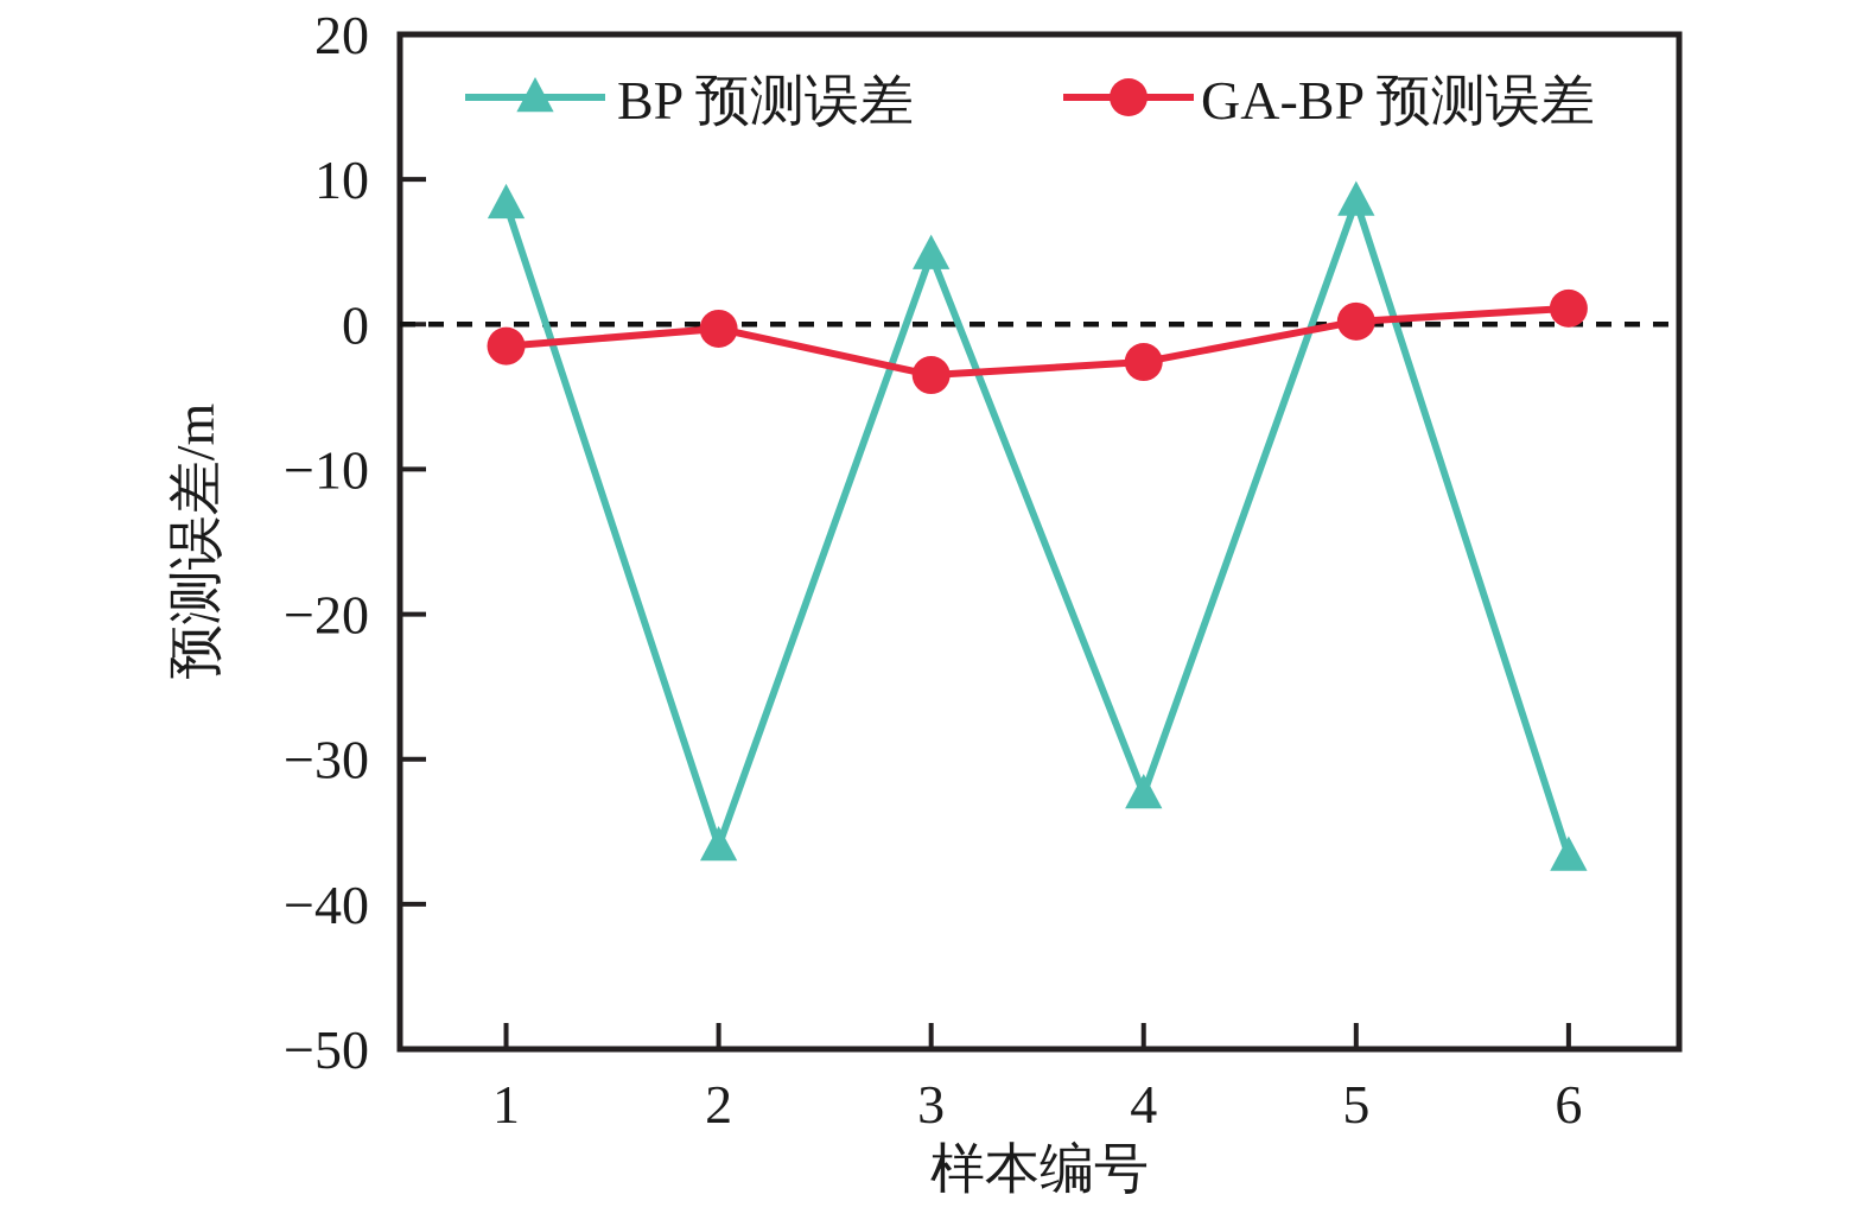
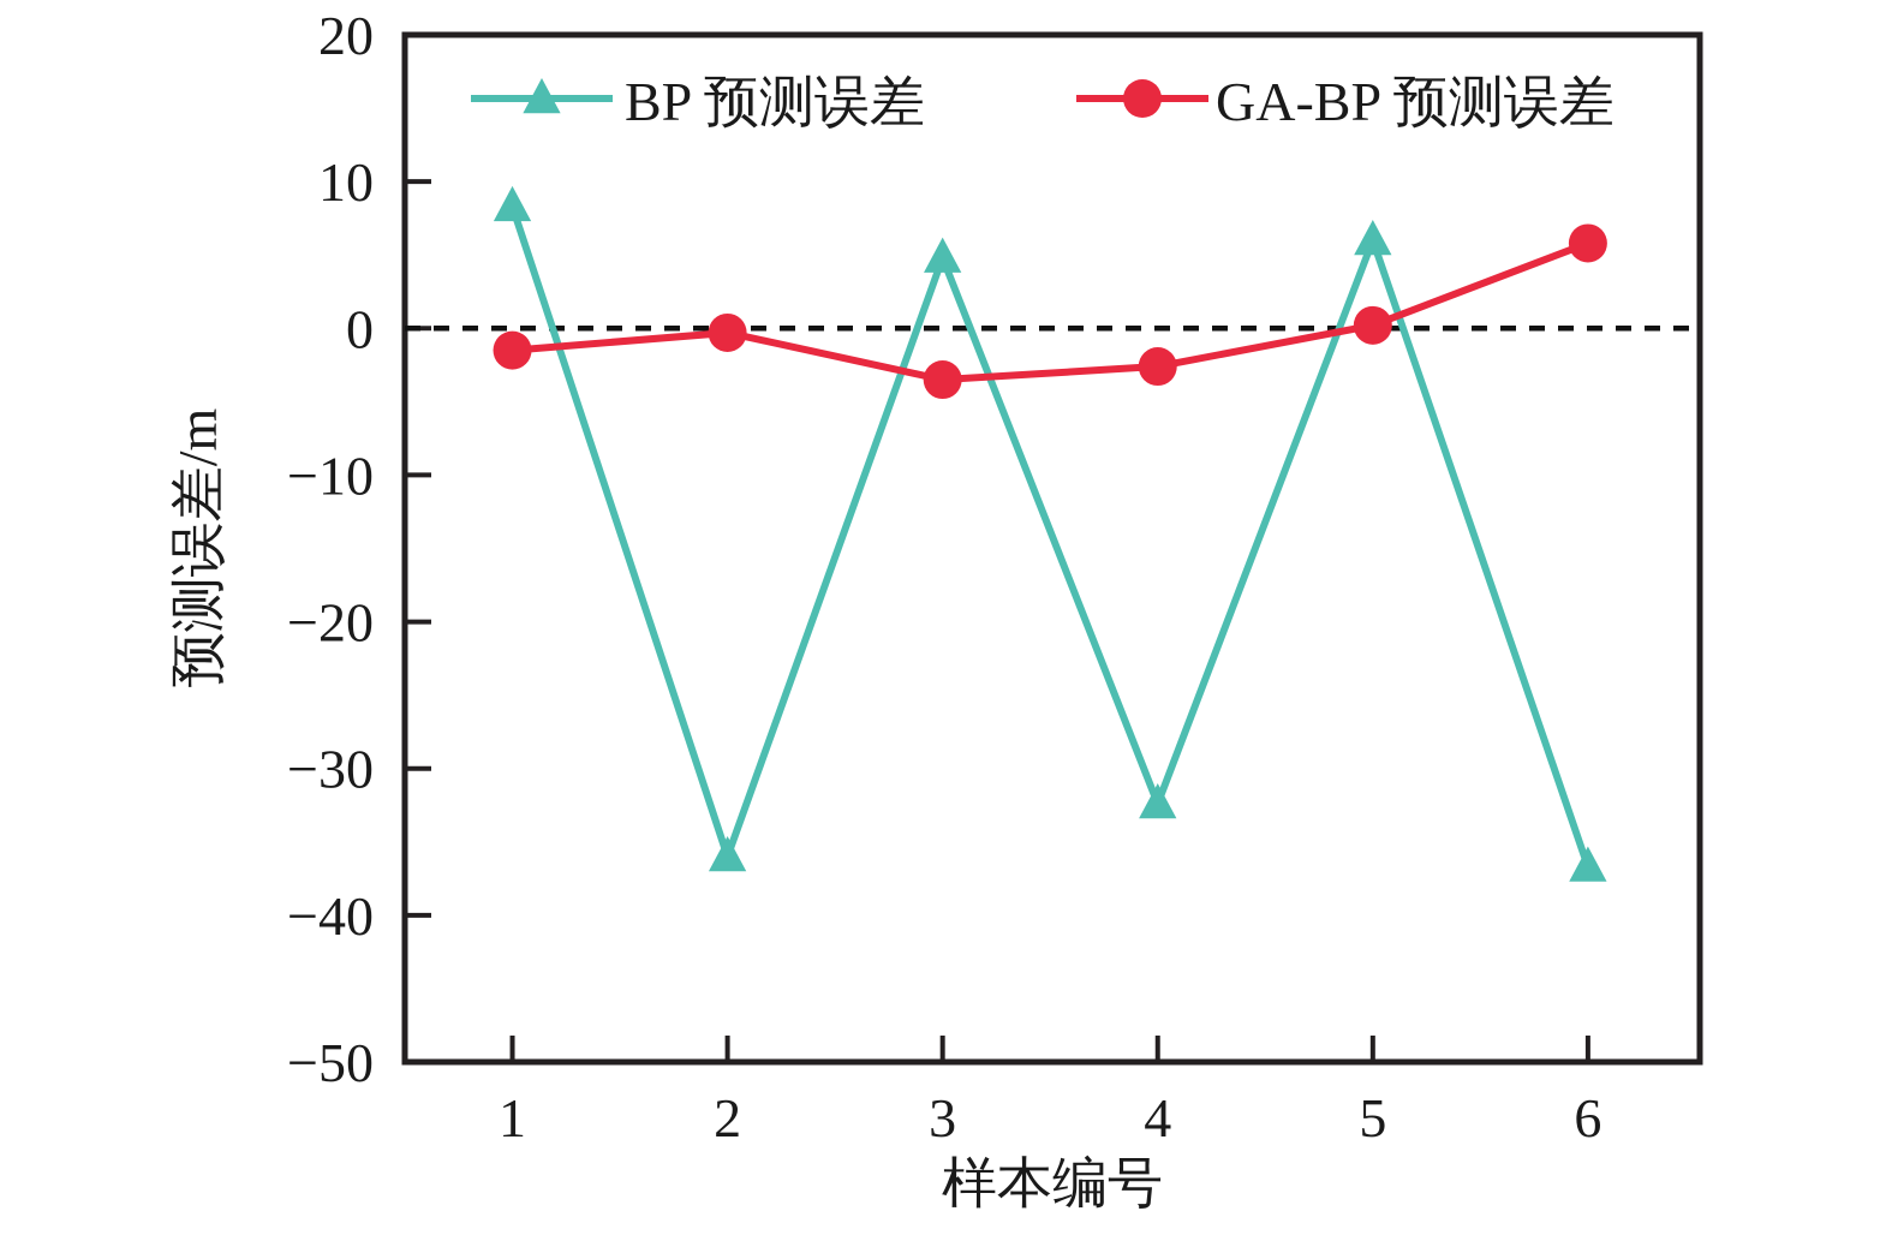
BP 预测误差/5: 8.5 -> 6.0
GA-BP 预测误差/6: 1.1 -> 5.8
